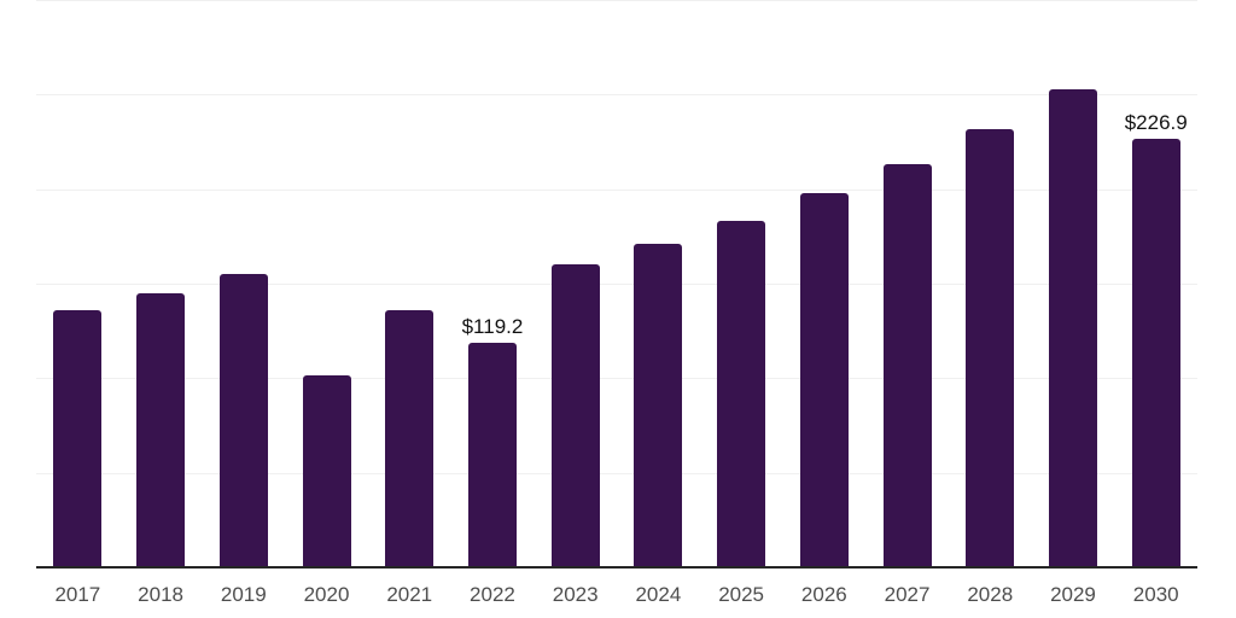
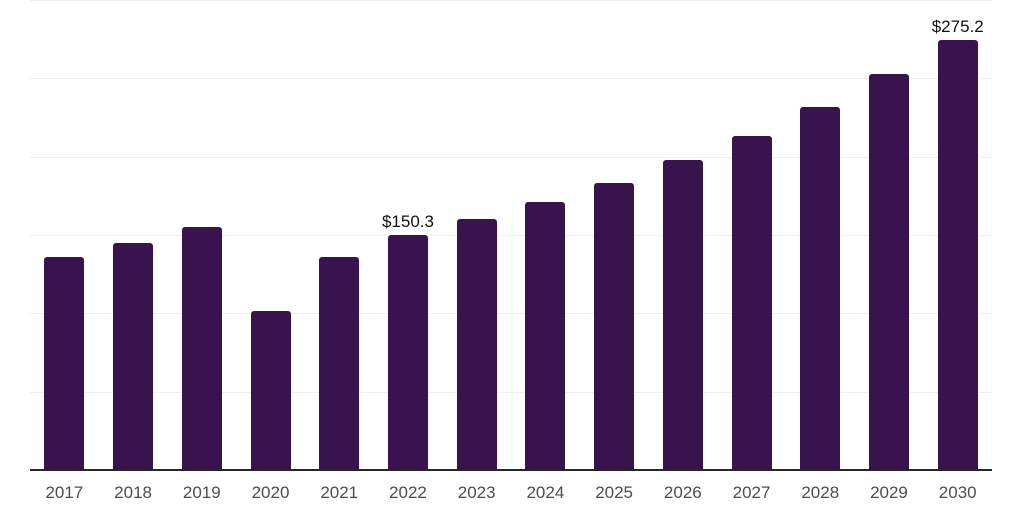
2022: $119.2 -> $150.3
2030: $226.9 -> $275.2
